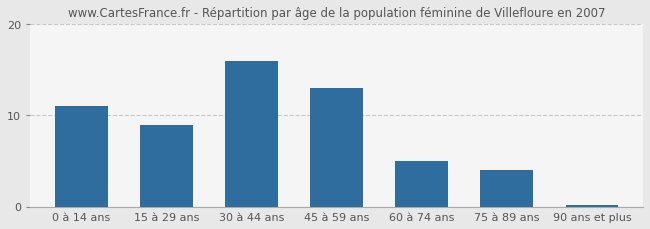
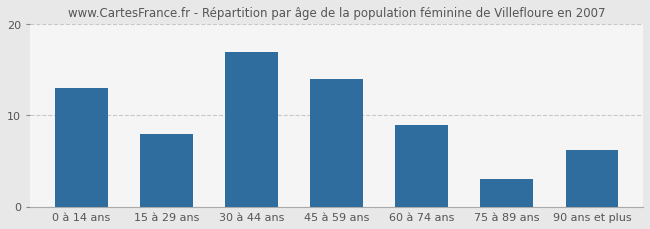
0 à 14 ans: 11.0 -> 13.0
15 à 29 ans: 9.0 -> 8.0
30 à 44 ans: 16.0 -> 17.0
45 à 59 ans: 13.0 -> 14.0
60 à 74 ans: 5.0 -> 9.0
75 à 89 ans: 4.0 -> 3.0
90 ans et plus: 0.2 -> 6.2
